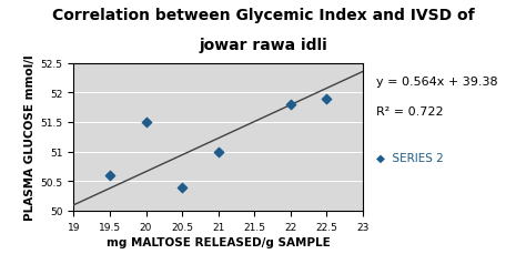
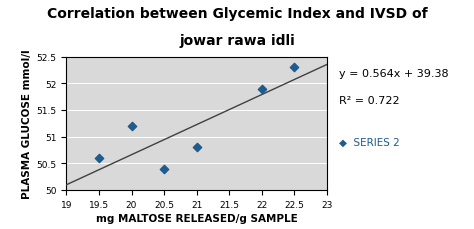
20: 51.5 -> 51.2
21: 51.0 -> 50.8
22: 51.8 -> 51.9
22.5: 51.9 -> 52.3
